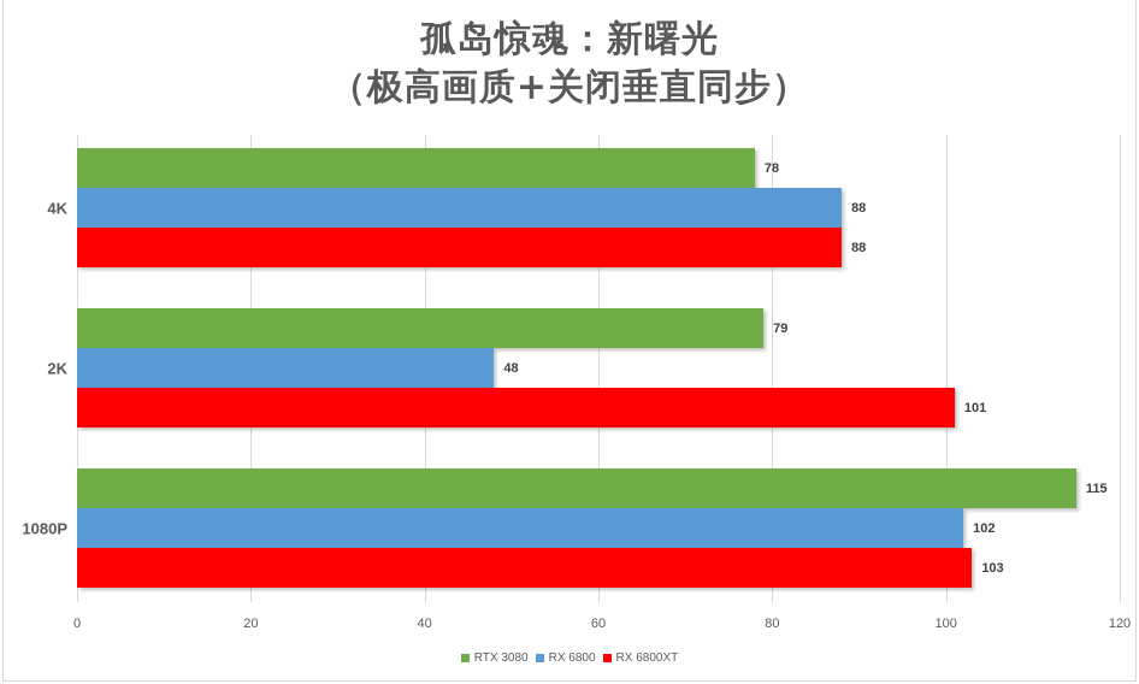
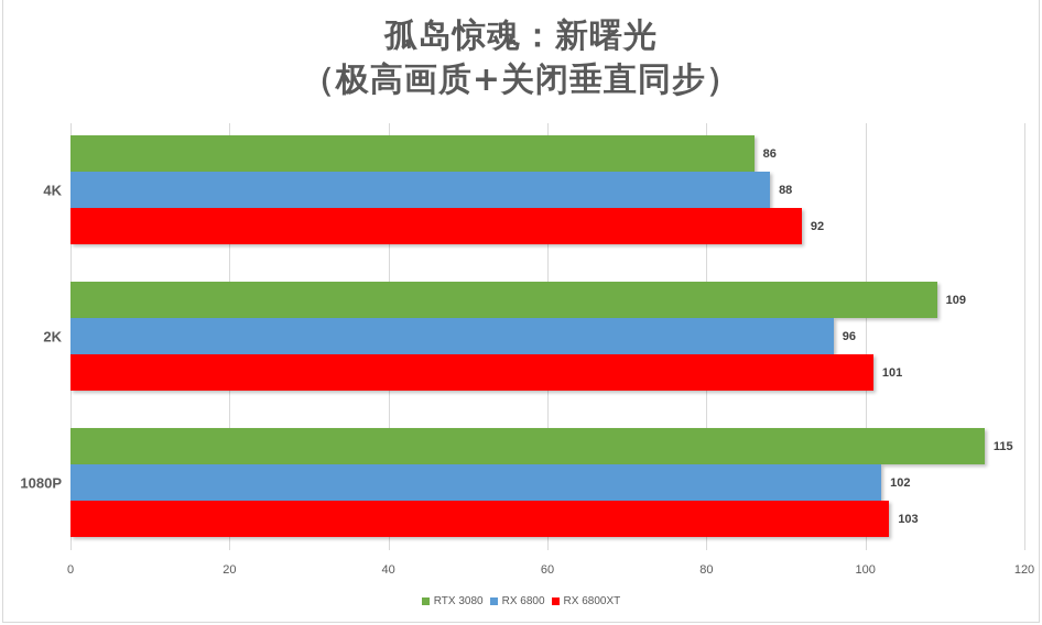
RTX 3080/4K: 78 -> 86
RX 6800XT/4K: 88 -> 92
RTX 3080/2K: 79 -> 109
RX 6800/2K: 48 -> 96
